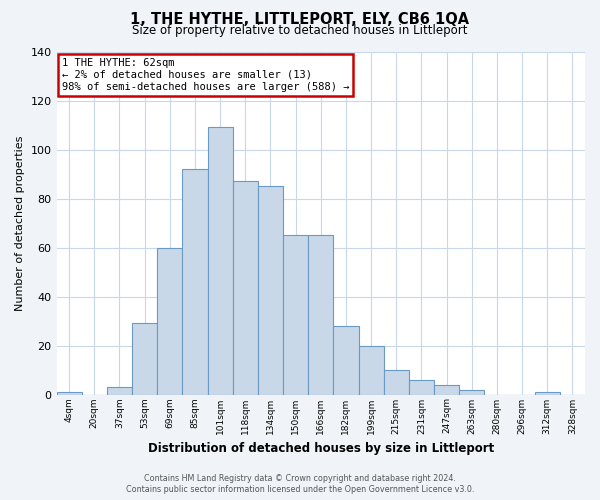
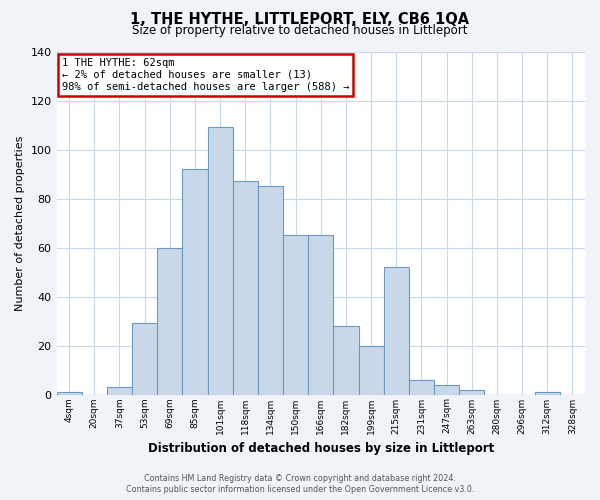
215sqm: 10 -> 52
